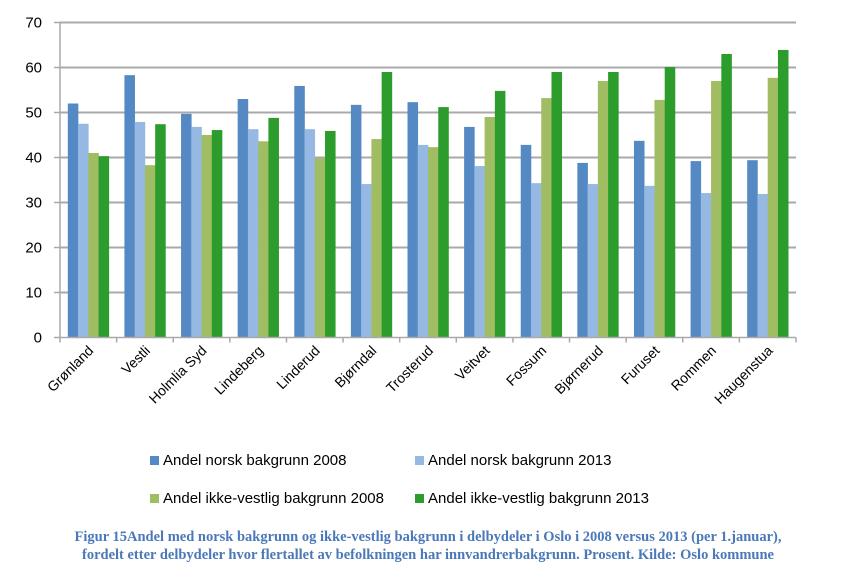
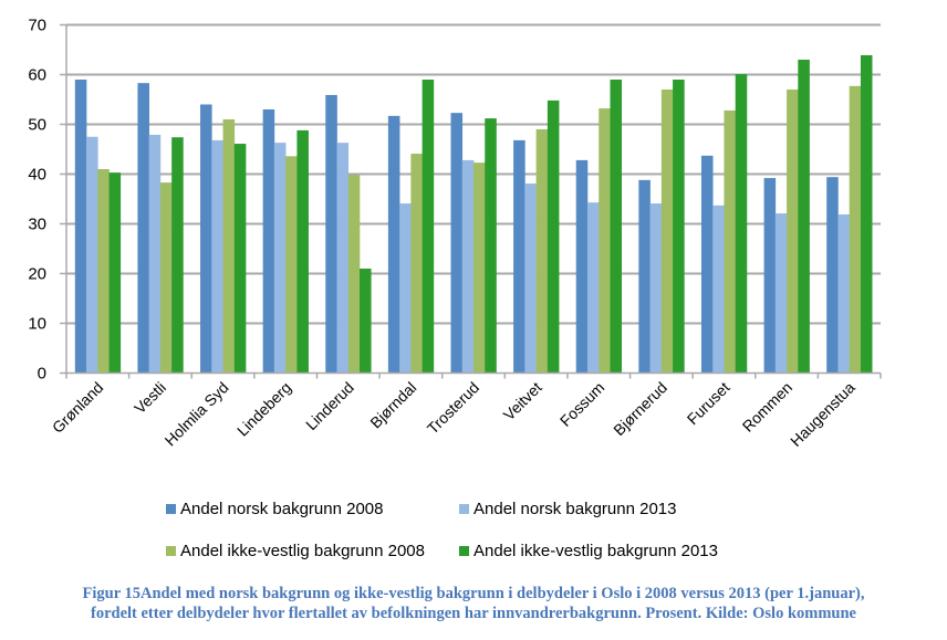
Andel norsk bakgrunn 2008/Grønland: 52 -> 59
Andel norsk bakgrunn 2008/Holmlia Syd: 50 -> 54
Andel ikke-vestlig bakgrunn 2008/Holmlia Syd: 45 -> 51
Andel ikke-vestlig bakgrunn 2013/Linderud: 46 -> 21
